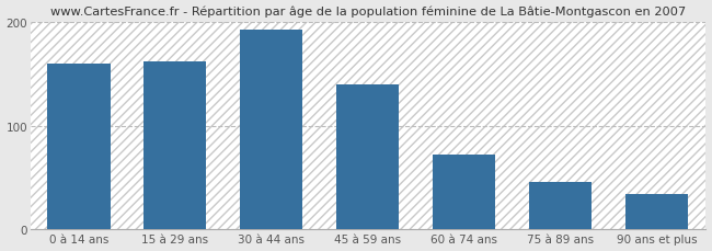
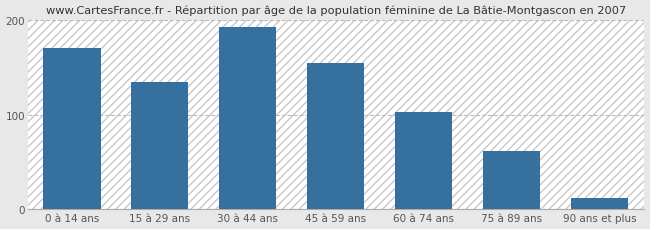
0 à 14 ans: 160 -> 170
15 à 29 ans: 162 -> 135
45 à 59 ans: 140 -> 155
60 à 74 ans: 72 -> 103
75 à 89 ans: 46 -> 62
90 ans et plus: 34 -> 12
